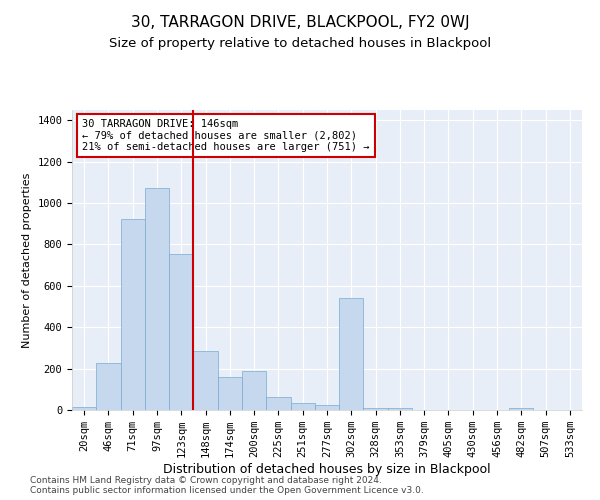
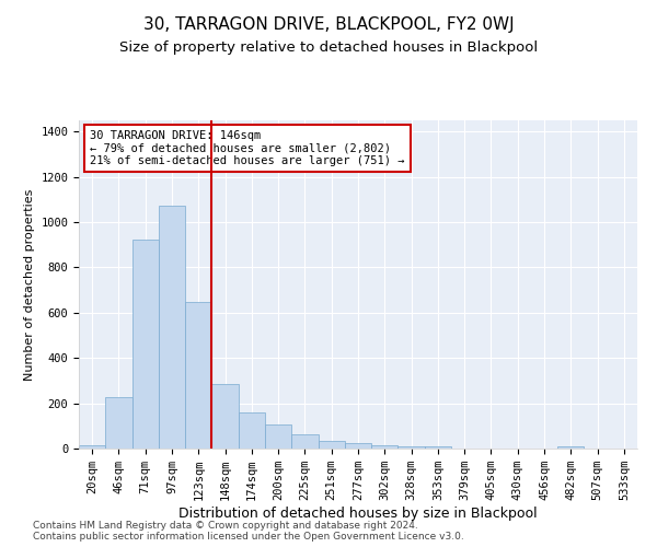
123sqm: 755 -> 650
200sqm: 190 -> 105
302sqm: 540 -> 15
